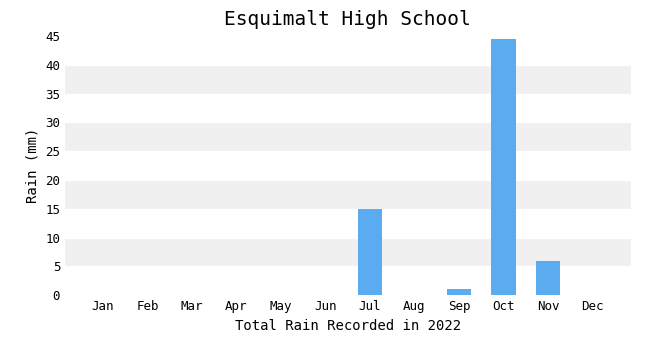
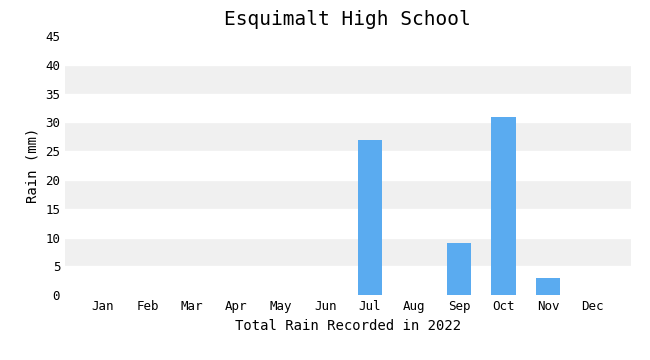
Jul: 15.0 -> 27.0
Sep: 1.0 -> 9.0
Oct: 44.5 -> 31.0
Nov: 6.0 -> 3.0
